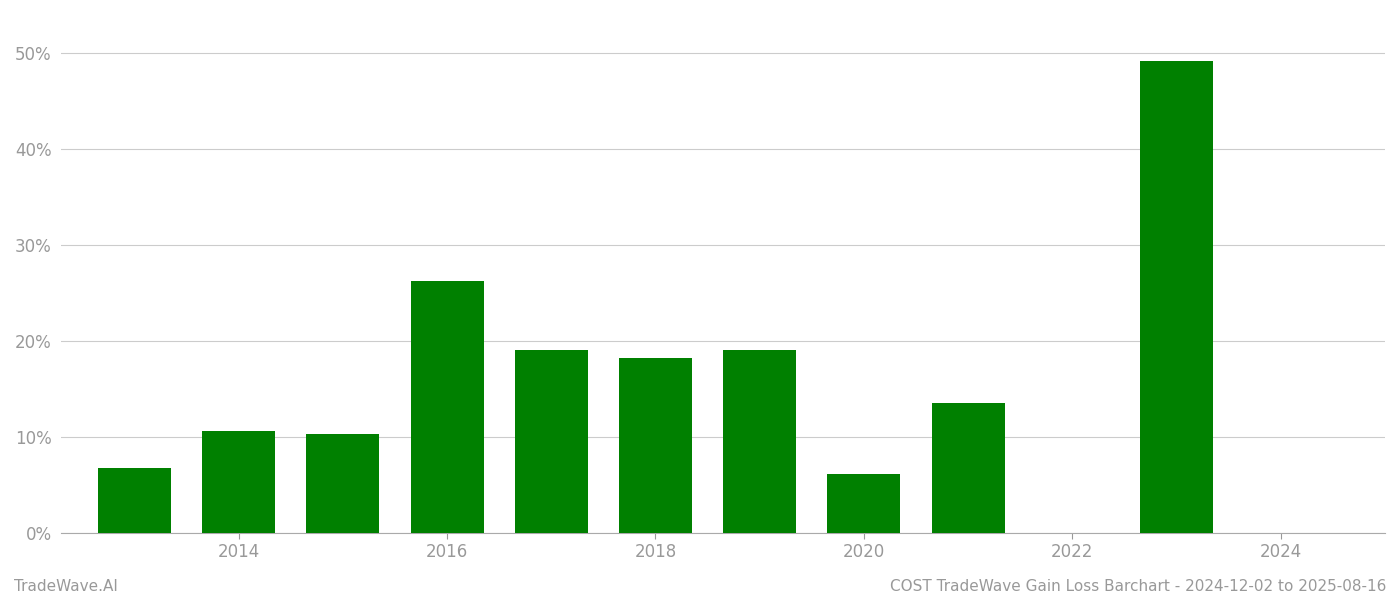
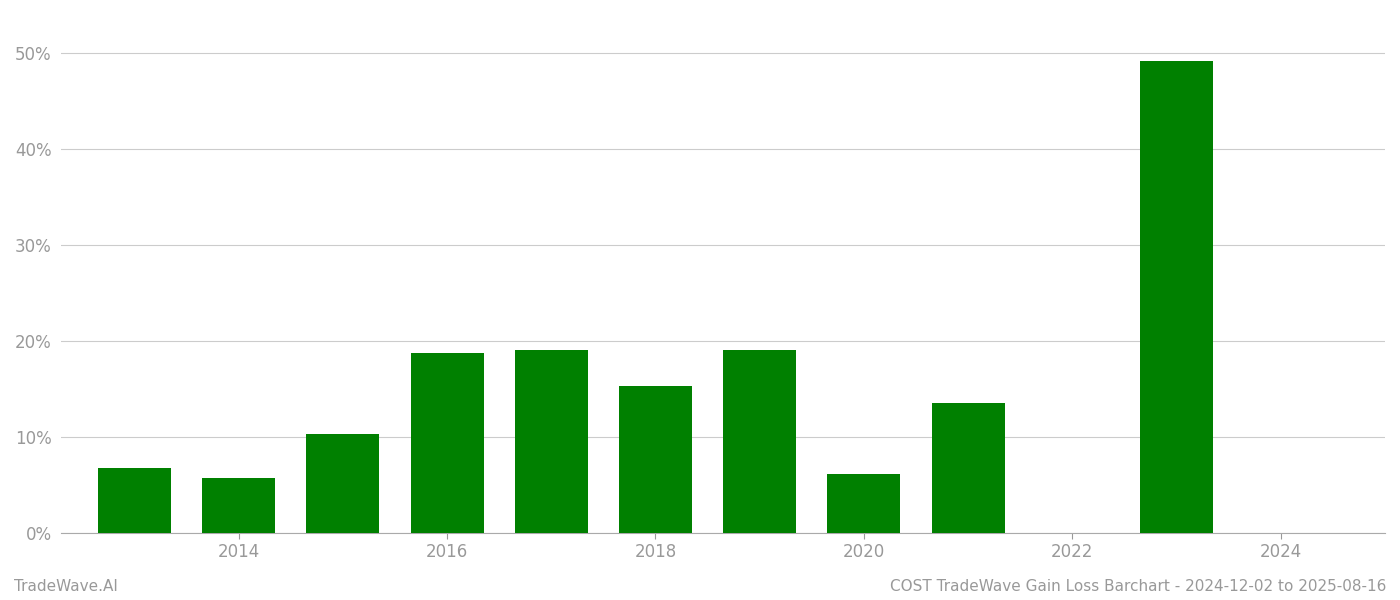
2014: 10.6% -> 5.7%
2016: 26.2% -> 18.7%
2018: 18.2% -> 15.3%
